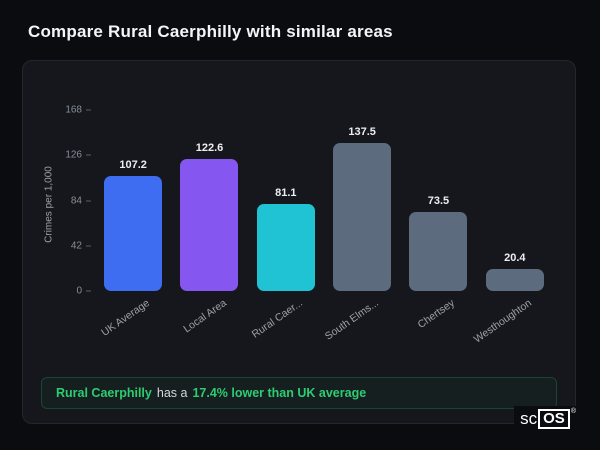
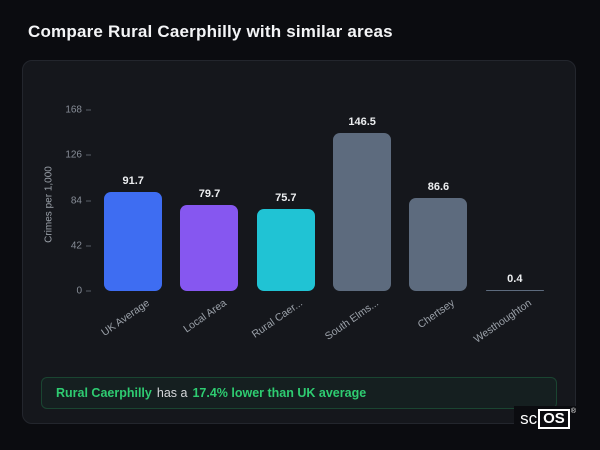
UK Average: 107.2 -> 91.7
Local Area: 122.6 -> 79.7
Rural Caer...: 81.1 -> 75.7
South Elms...: 137.5 -> 146.5
Chertsey: 73.5 -> 86.6
Westhoughton: 20.4 -> 0.4
